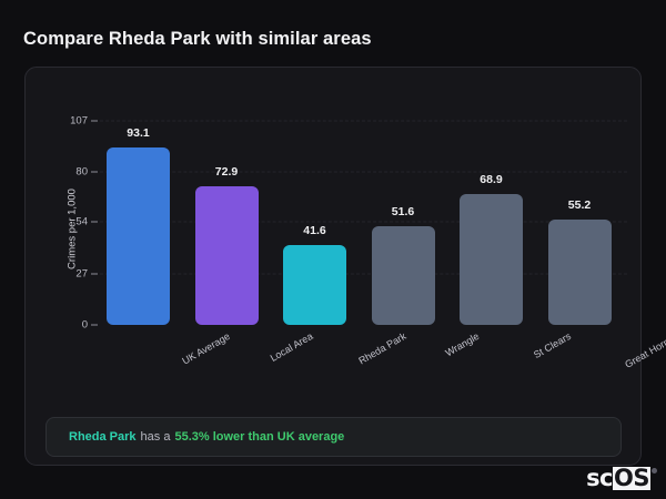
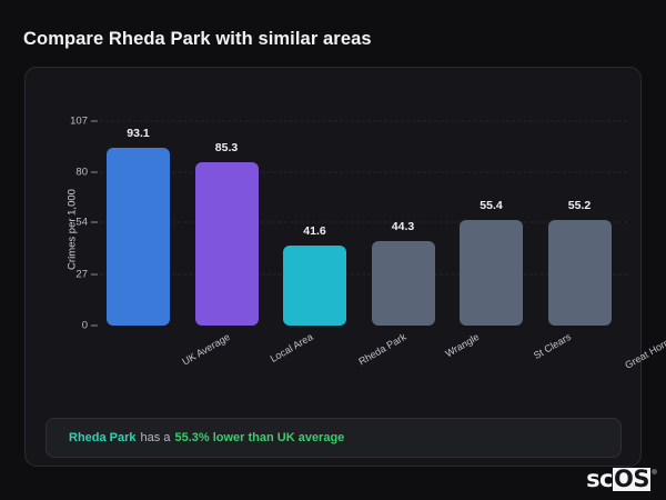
Local Area: 72.9 -> 85.3
Wrangle: 51.6 -> 44.3
St Clears: 68.9 -> 55.4
